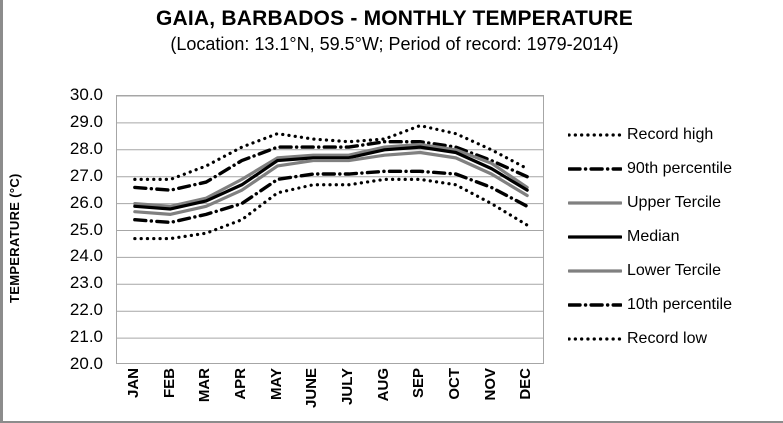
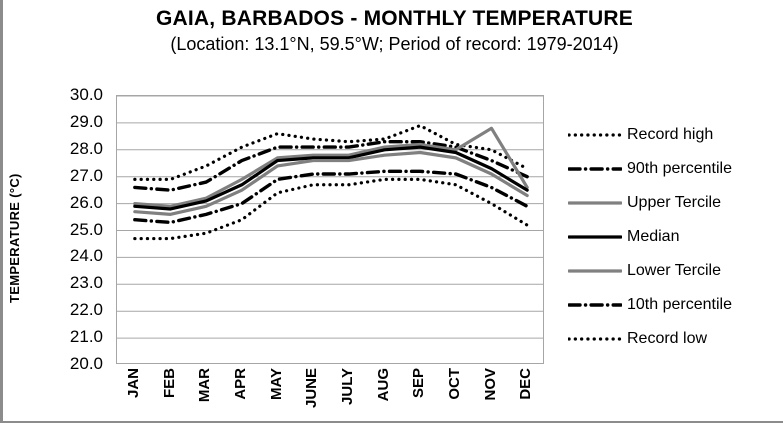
Record high/OCT: 28.6 -> 28.2
Upper Tercile/NOV: 27.5 -> 28.8
